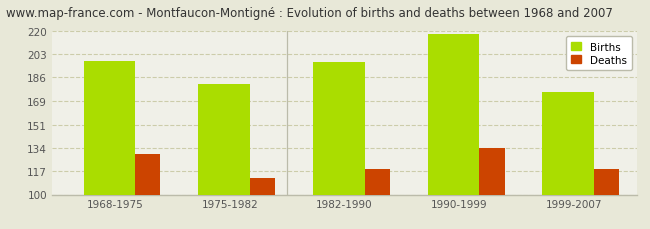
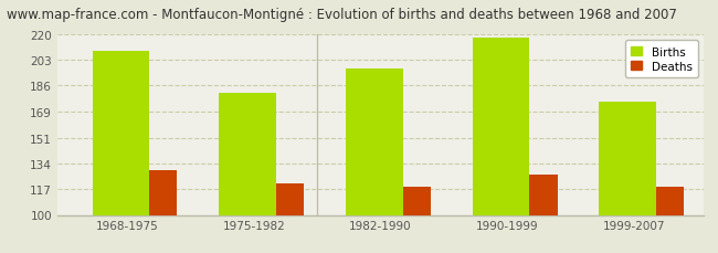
Births/1968-1975: 198 -> 209
Deaths/1975-1982: 112 -> 121
Deaths/1990-1999: 134 -> 127
